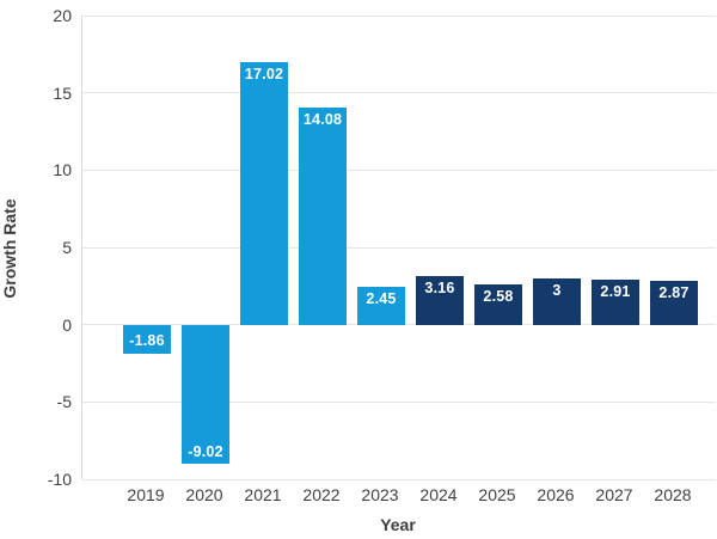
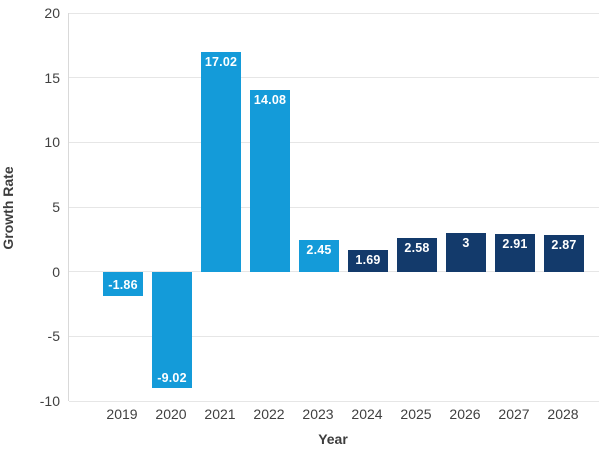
2024: 3.16 -> 1.69
